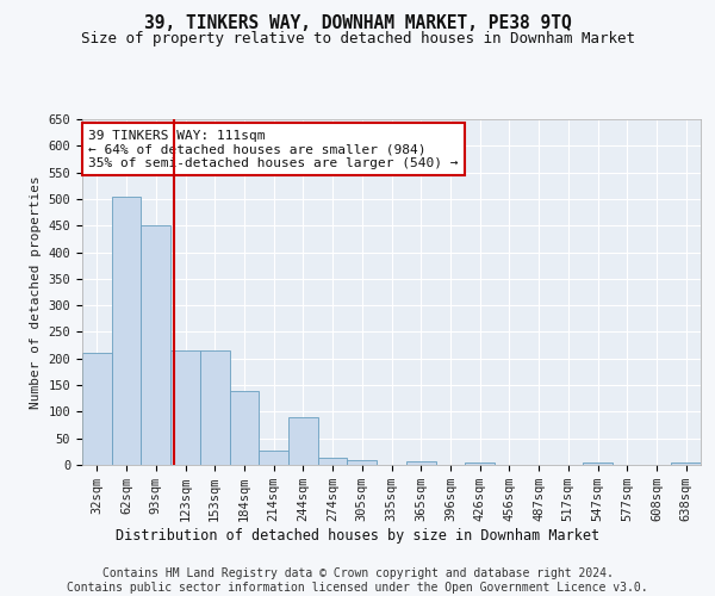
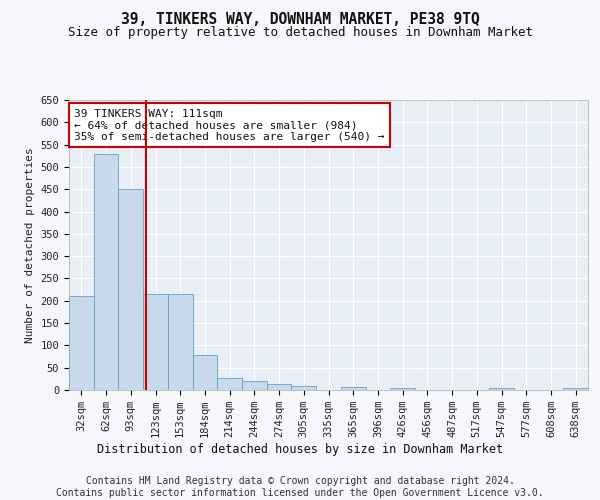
62sqm: 505 -> 530
184sqm: 140 -> 78
244sqm: 90 -> 20
